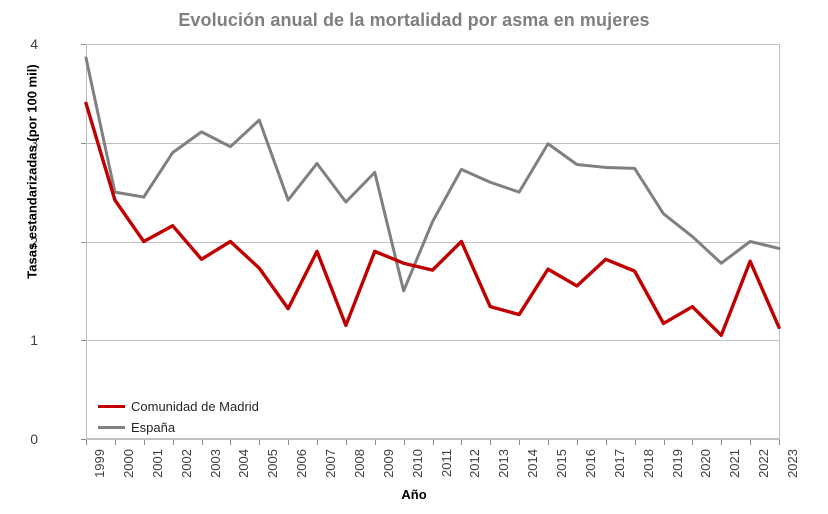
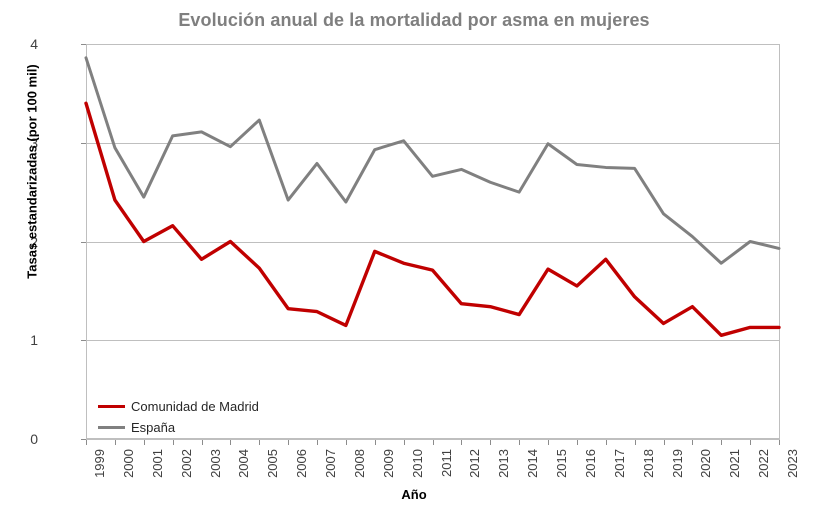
España/2000: 2.5 -> 3.0
España/2002: 2.9 -> 3.1
Comunidad de Madrid/2007: 1.9 -> 1.3
España/2009: 2.7 -> 2.9
España/2010: 1.5 -> 3.0
España/2011: 2.2 -> 2.7
Comunidad de Madrid/2012: 2.0 -> 1.4
Comunidad de Madrid/2018: 1.7 -> 1.4
Comunidad de Madrid/2022: 1.8 -> 1.1
